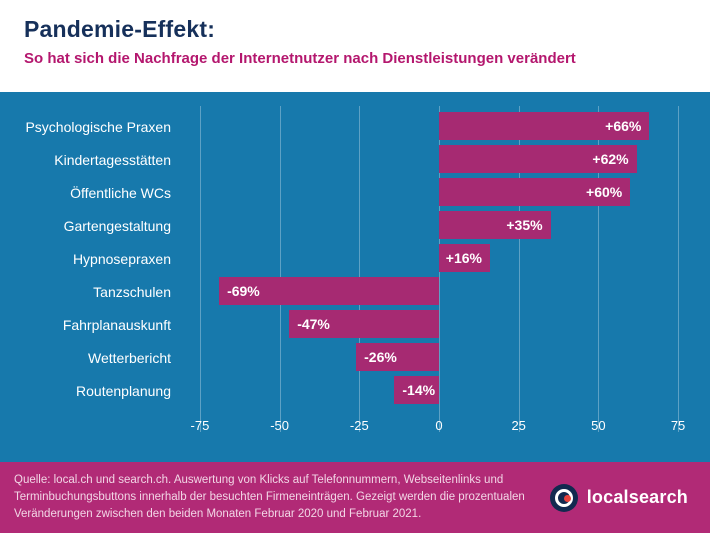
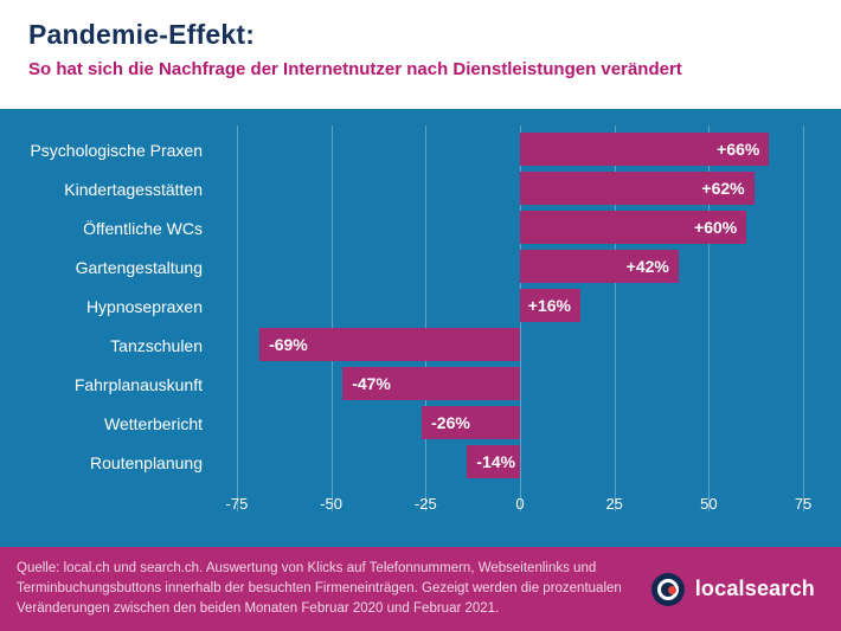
Gartengestaltung: +35% -> +42%
